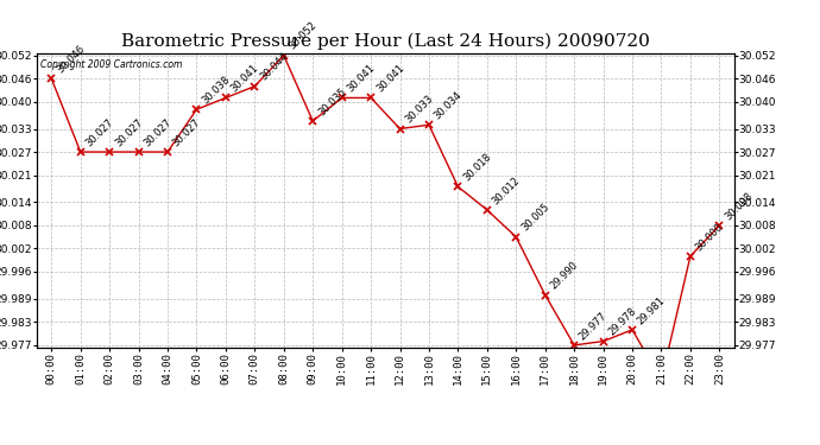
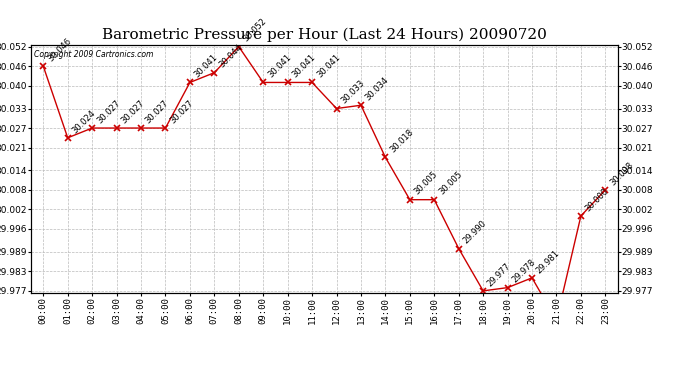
01:00: 30.027 -> 30.024
05:00: 30.038 -> 30.027
09:00: 30.035 -> 30.041
15:00: 30.012 -> 30.005
